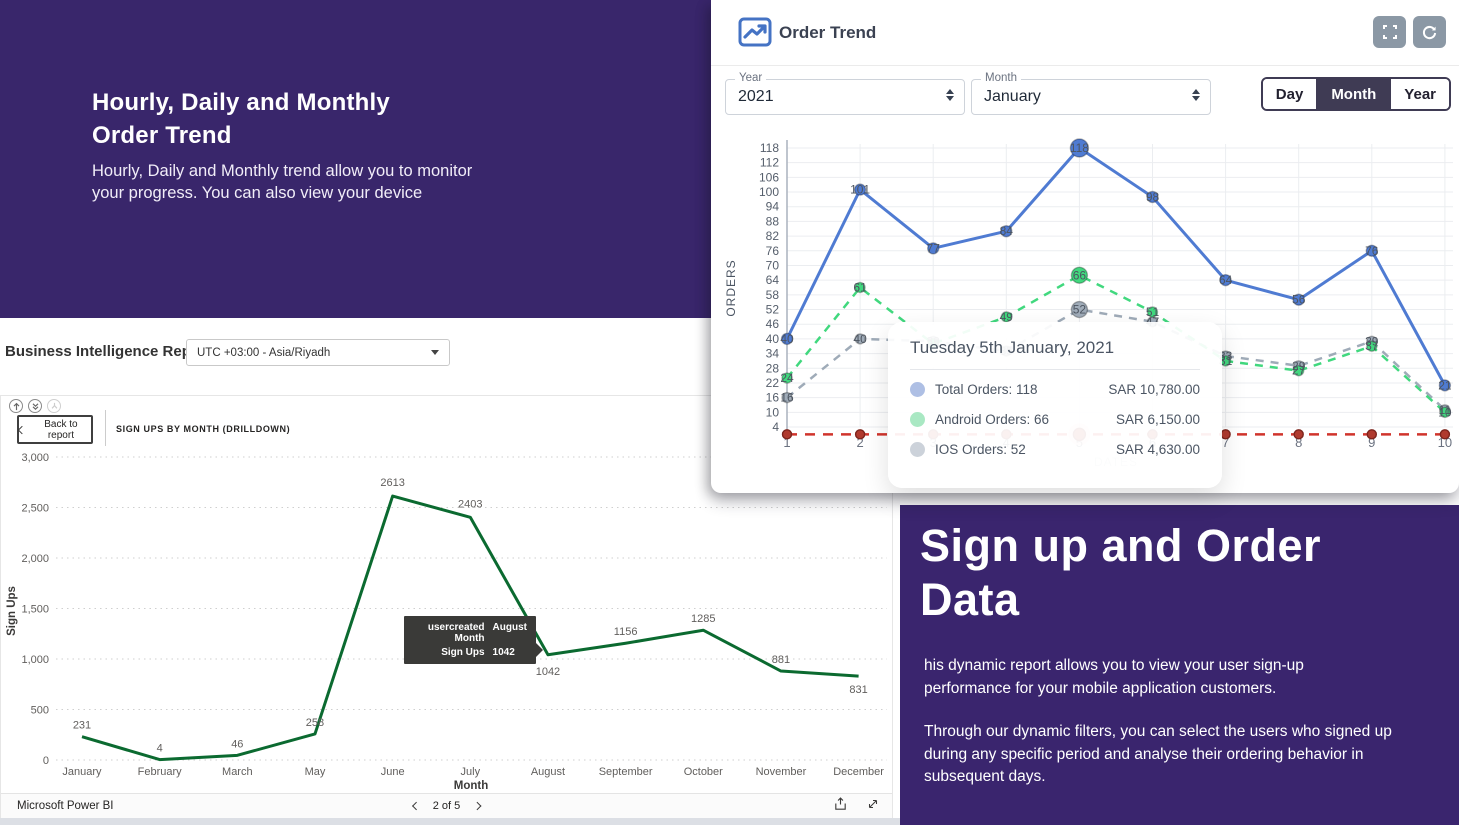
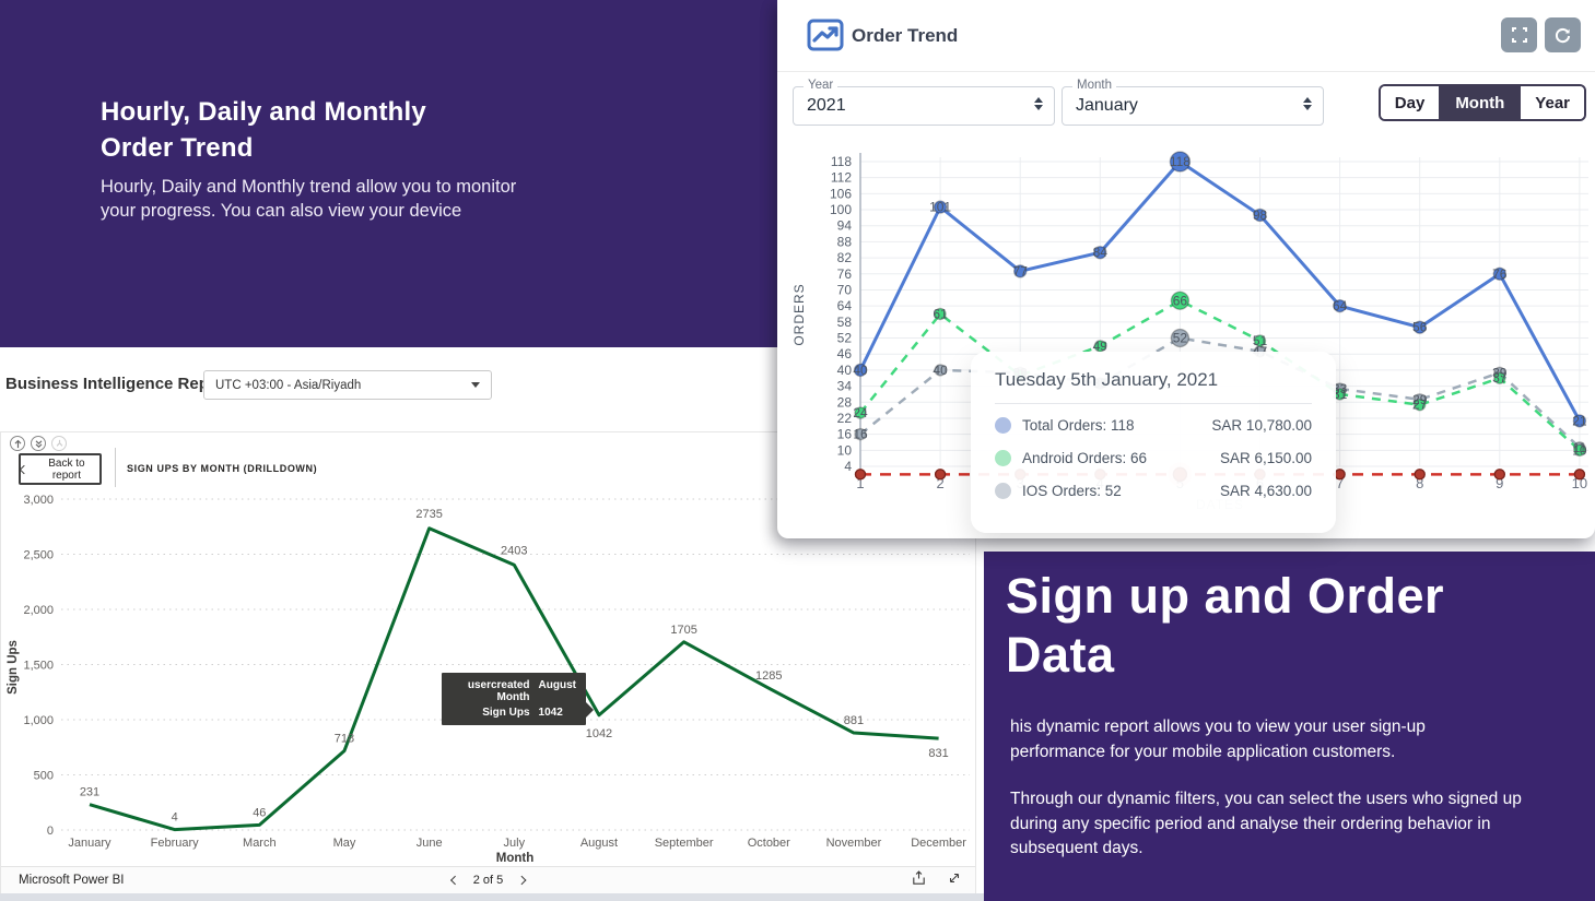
SIGN UPS BY MONTH (DRILLDOWN)/May: 258 -> 718
SIGN UPS BY MONTH (DRILLDOWN)/June: 2613 -> 2735
SIGN UPS BY MONTH (DRILLDOWN)/September: 1156 -> 1705
